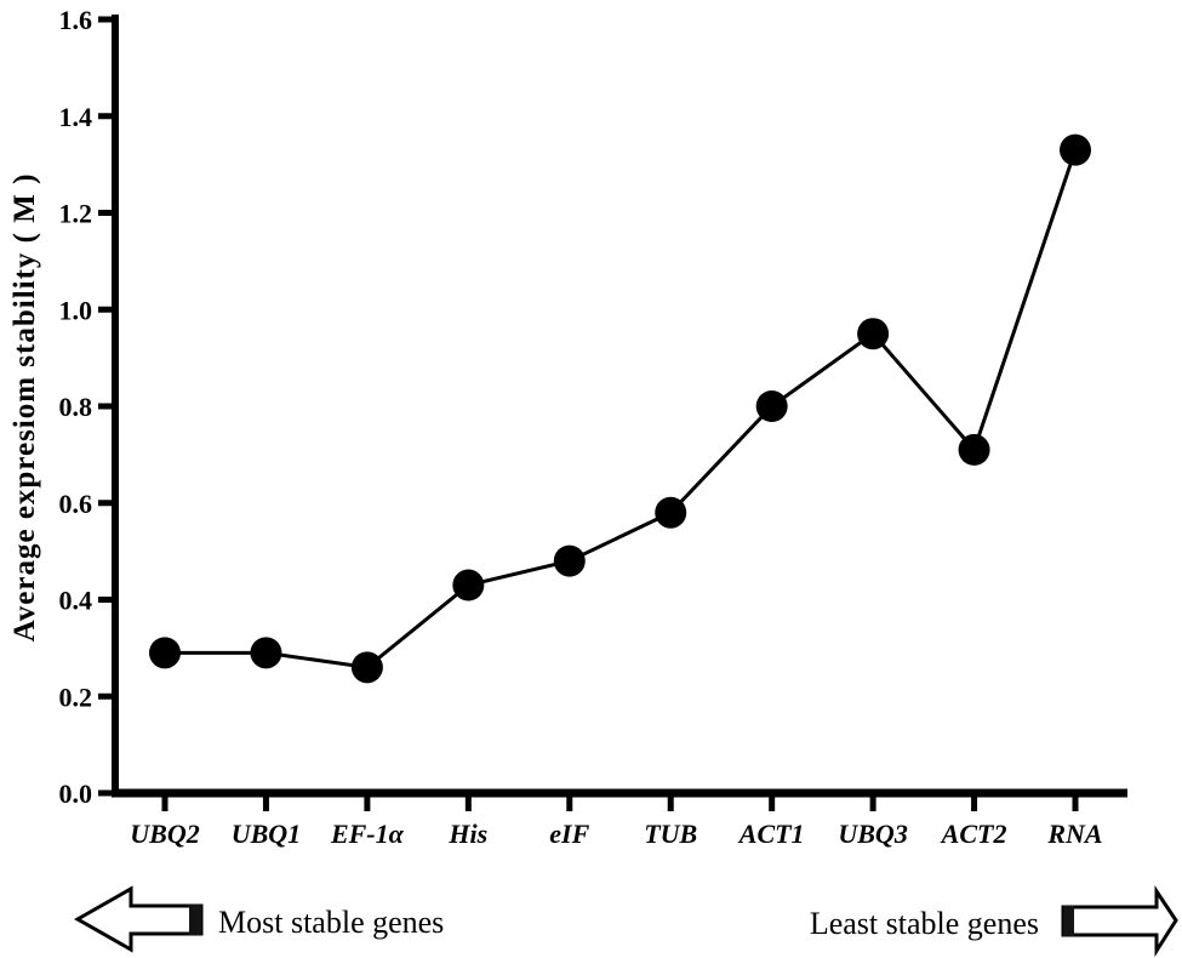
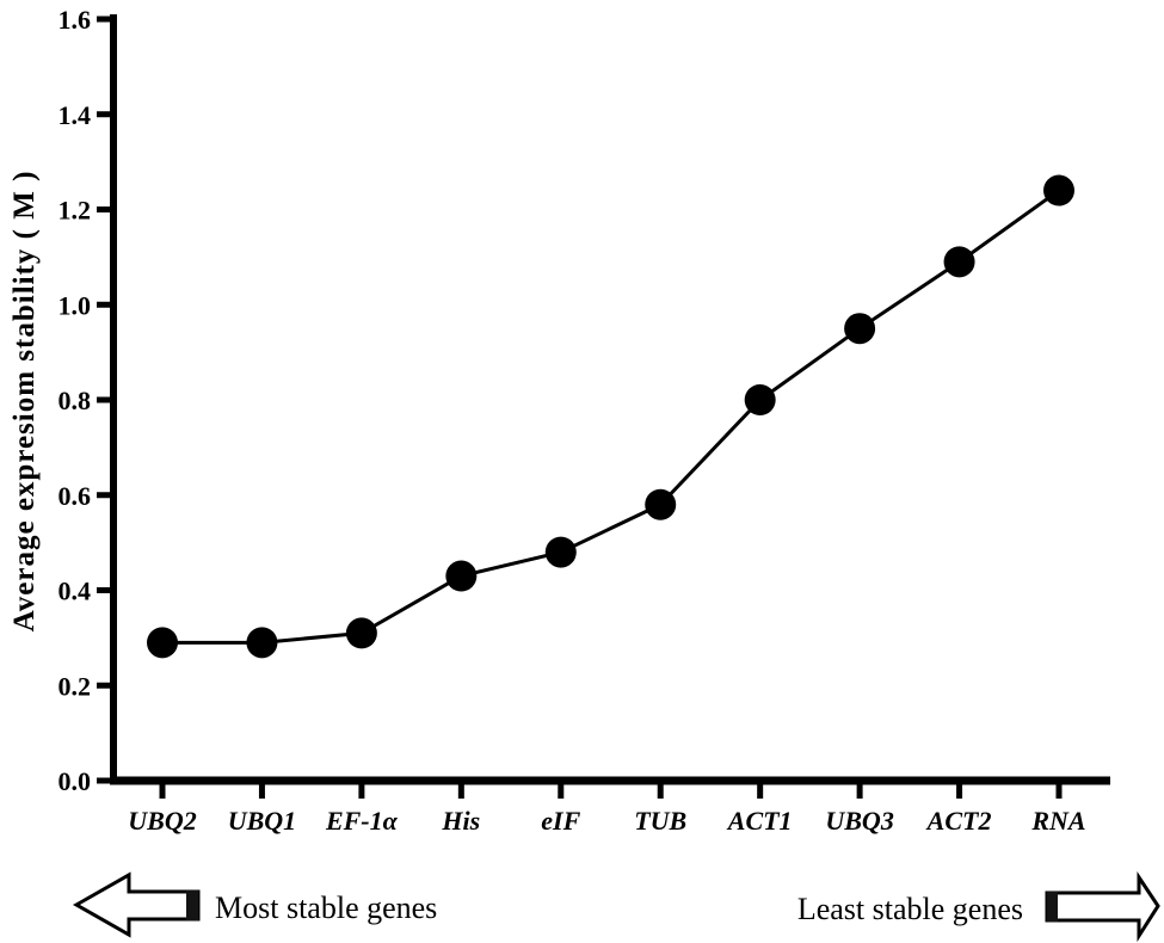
EF-1α: 0.26 -> 0.31
ACT2: 0.71 -> 1.09
RNA: 1.33 -> 1.24
